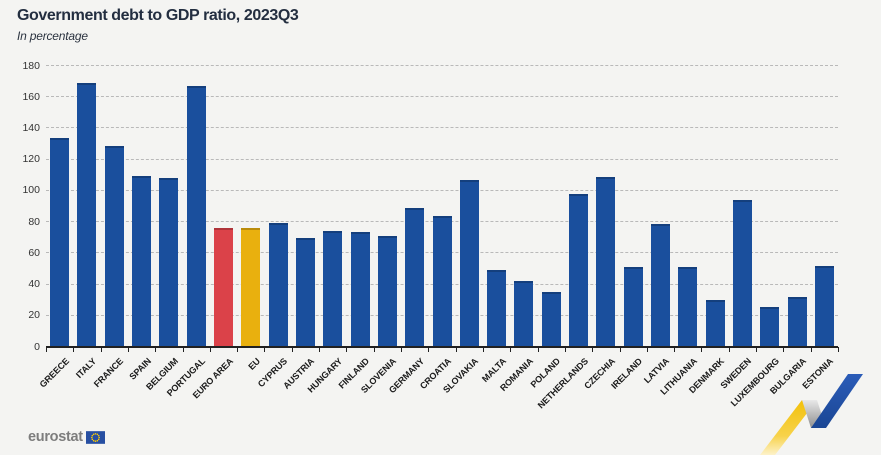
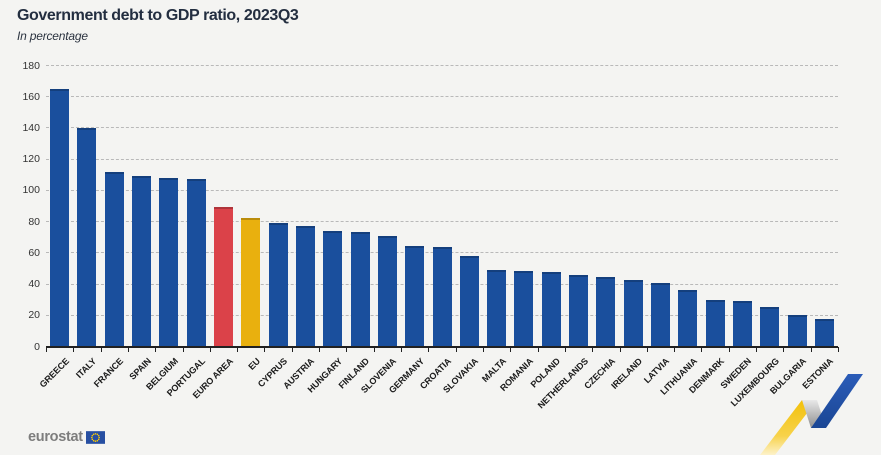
GREECE: 134 -> 166
ITALY: 169 -> 141
FRANCE: 129 -> 112
PORTUGAL: 167 -> 108
EURO AREA: 76 -> 90
EU: 76 -> 83
AUSTRIA: 70 -> 78
GERMANY: 89 -> 65
CROATIA: 84 -> 64
SLOVAKIA: 107 -> 58
ROMANIA: 42 -> 48
POLAND: 35 -> 48
NETHERLANDS: 98 -> 46
CZECHIA: 109 -> 45
IRELAND: 51 -> 43
LATVIA: 79 -> 41
LITHUANIA: 51 -> 37
SWEDEN: 94 -> 30
BULGARIA: 32 -> 20
ESTONIA: 52 -> 18
